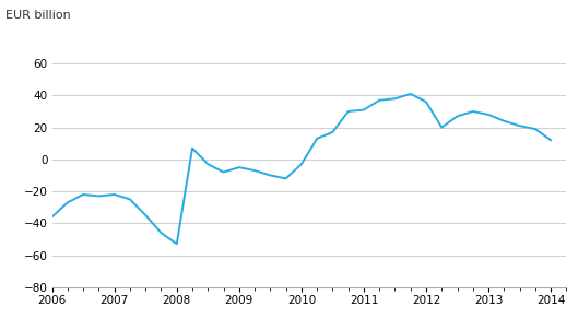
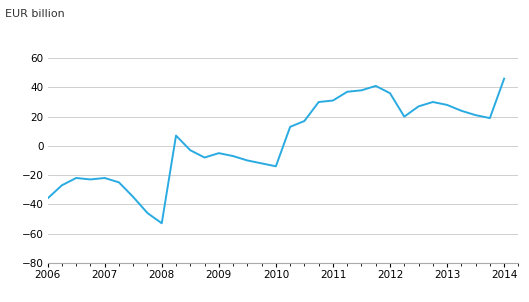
2010: -3 -> -14
2014: 12 -> 46
